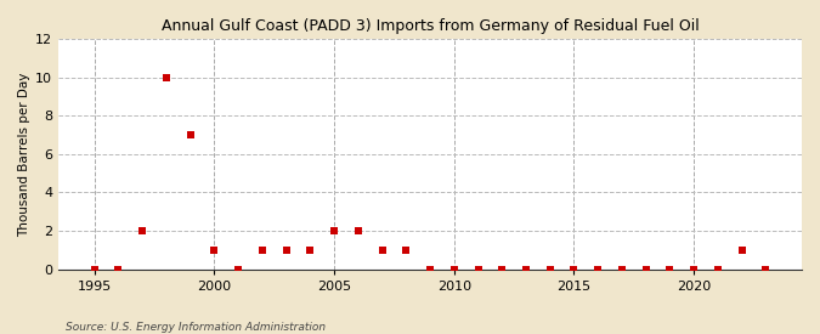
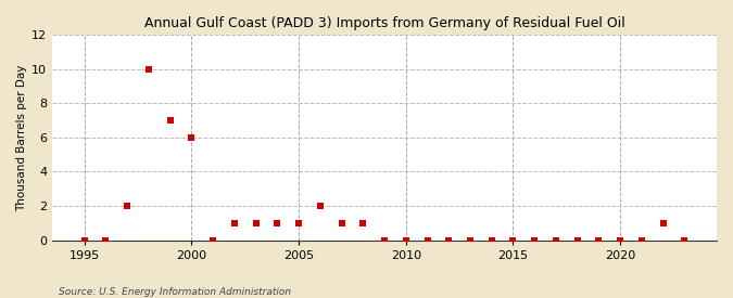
2000: 1 -> 6
2005: 2 -> 1
